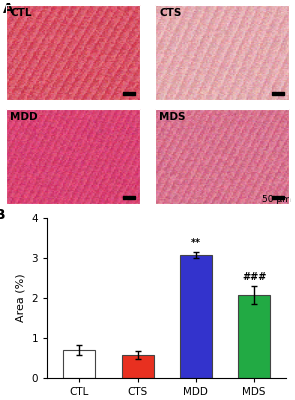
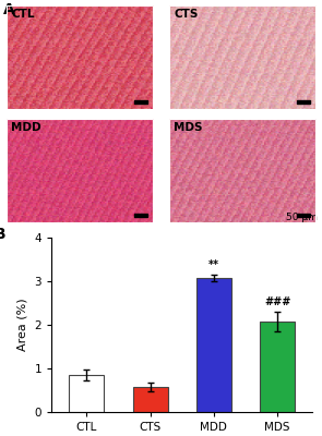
CTL: 0.70 -> 0.85
